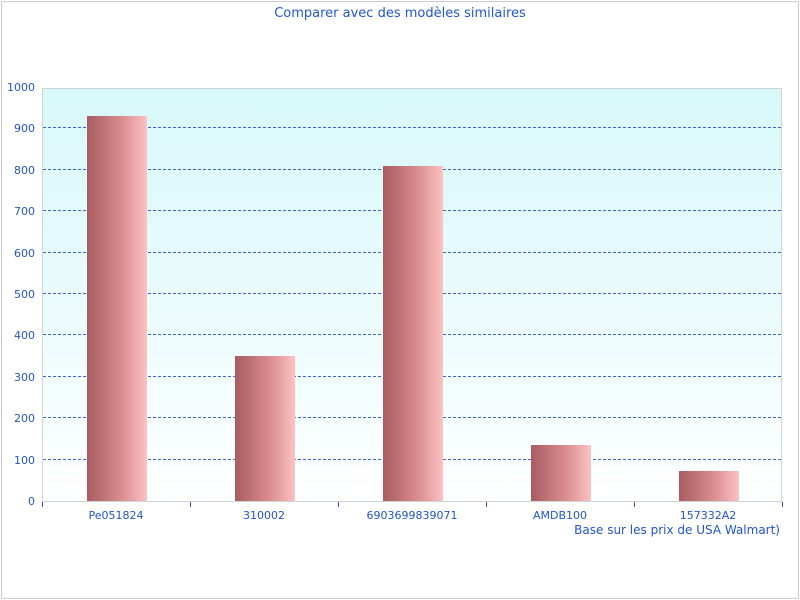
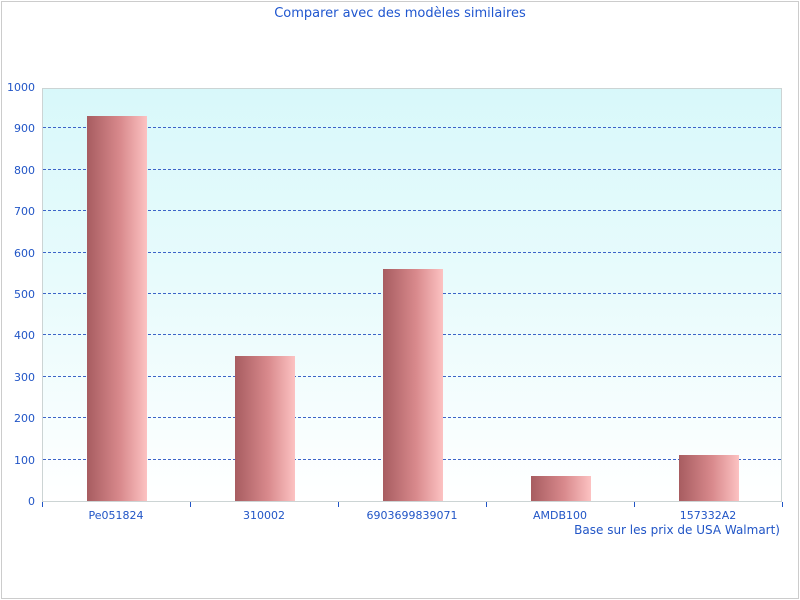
6903699839071: 810 -> 560
AMDB100: 140 -> 60
157332A2: 70 -> 110
